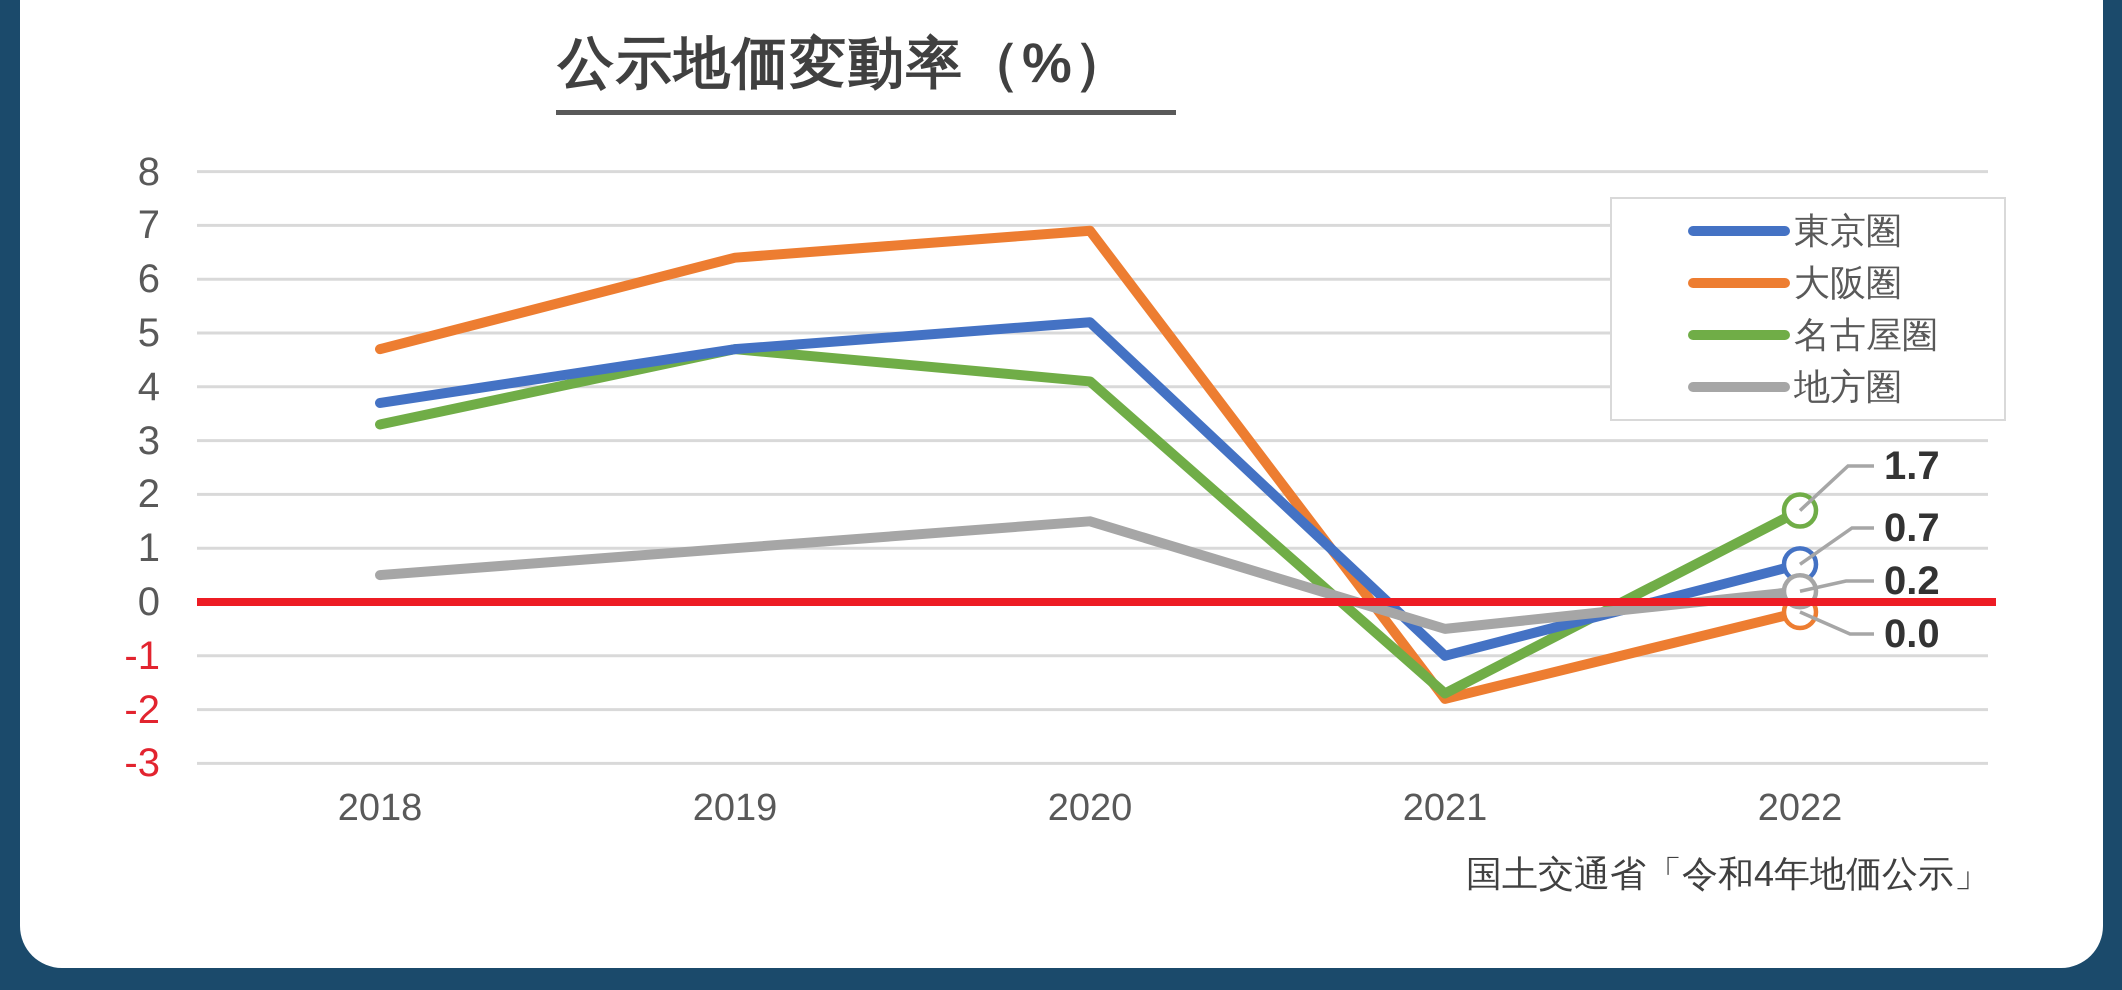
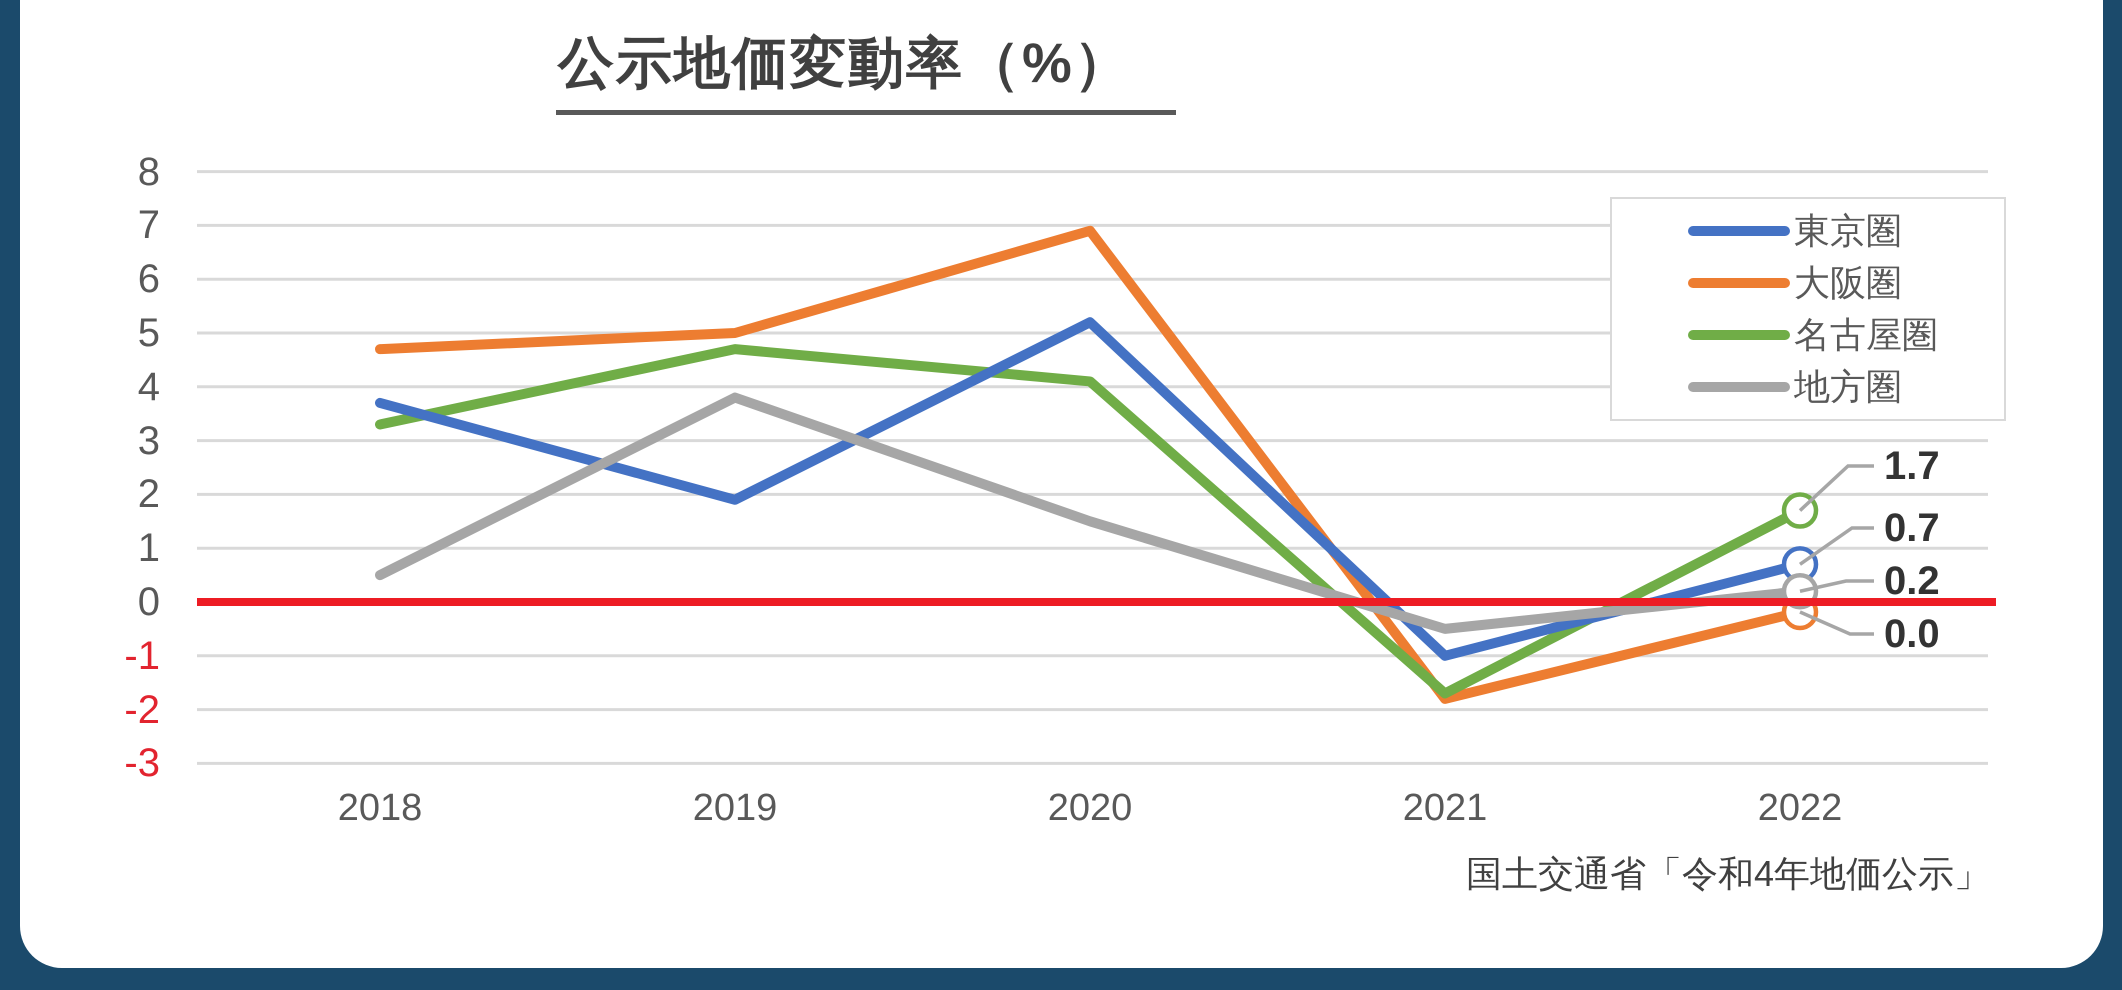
東京圏/2019: 4.7 -> 1.9
大阪圏/2019: 6.4 -> 5.0
地方圏/2019: 1.0 -> 3.8
